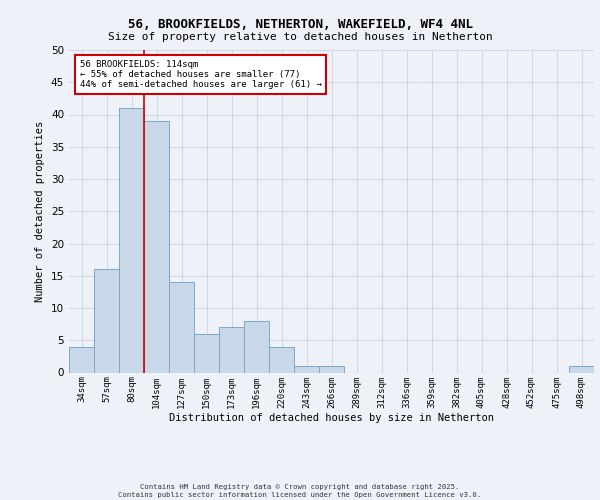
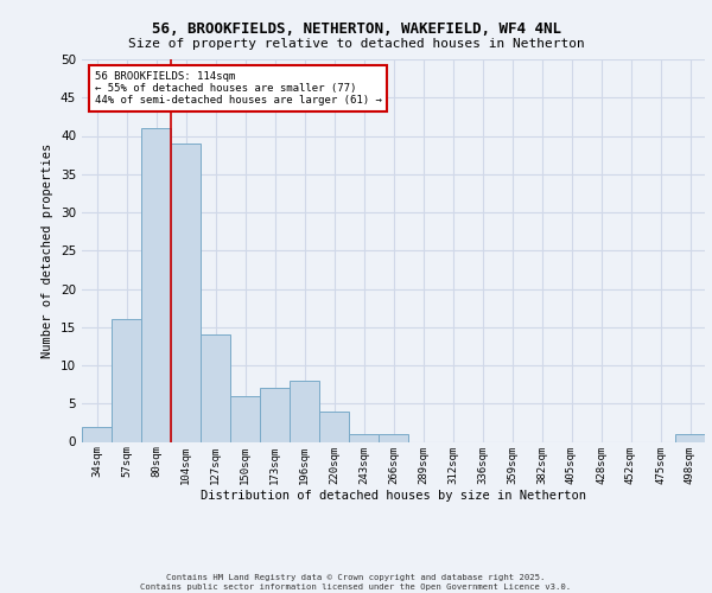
34sqm: 4 -> 2
